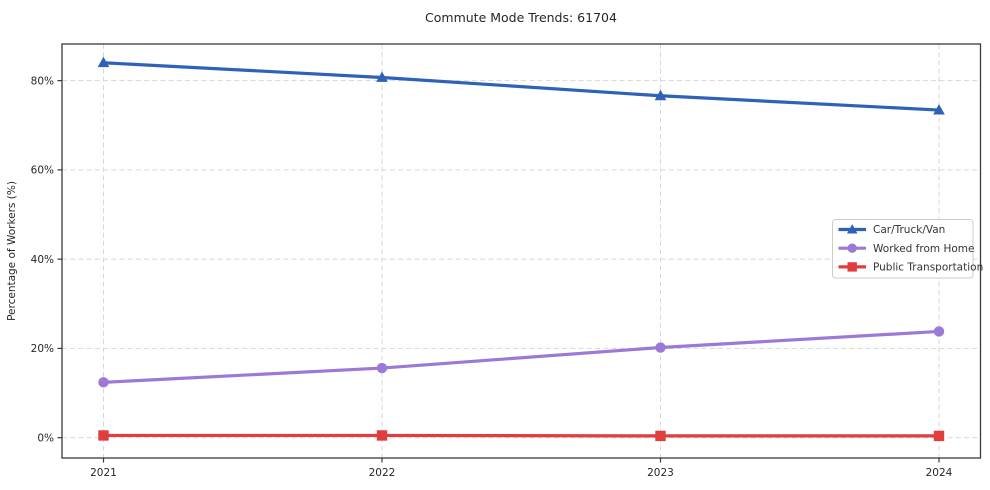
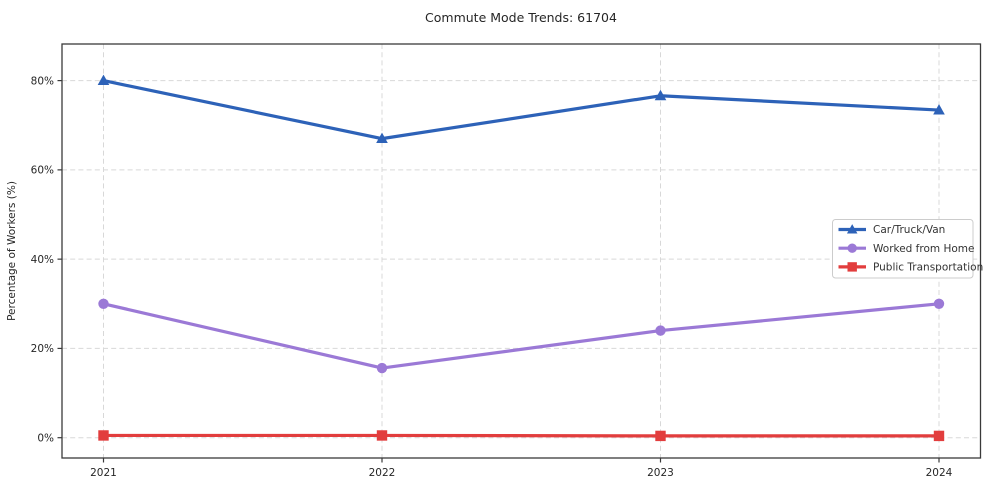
Car/Truck/Van/2021: 84% -> 80%
Worked from Home/2021: 12% -> 30%
Car/Truck/Van/2022: 81% -> 67%
Worked from Home/2023: 20% -> 24%
Worked from Home/2024: 24% -> 30%
